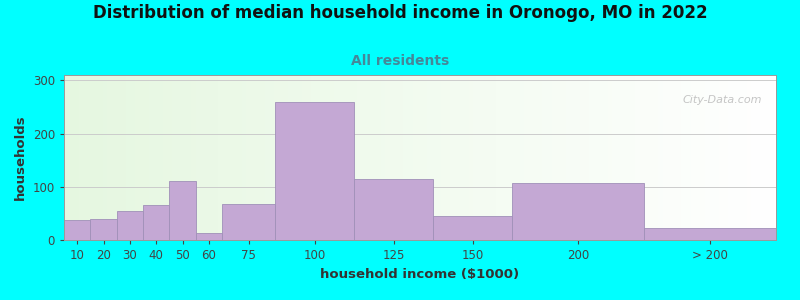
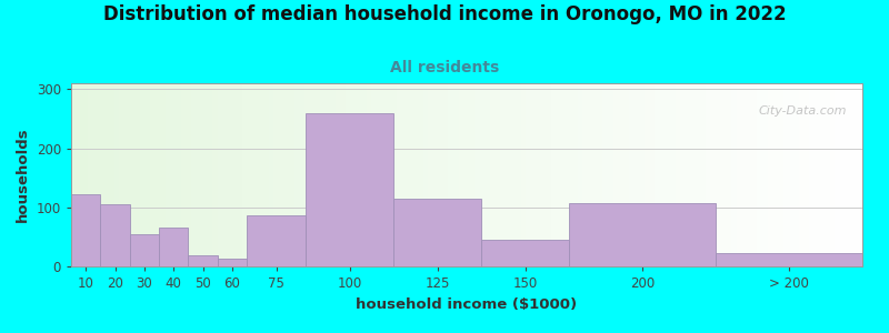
10: 38 -> 122
20: 40 -> 106
50: 110 -> 18
75: 68 -> 86
